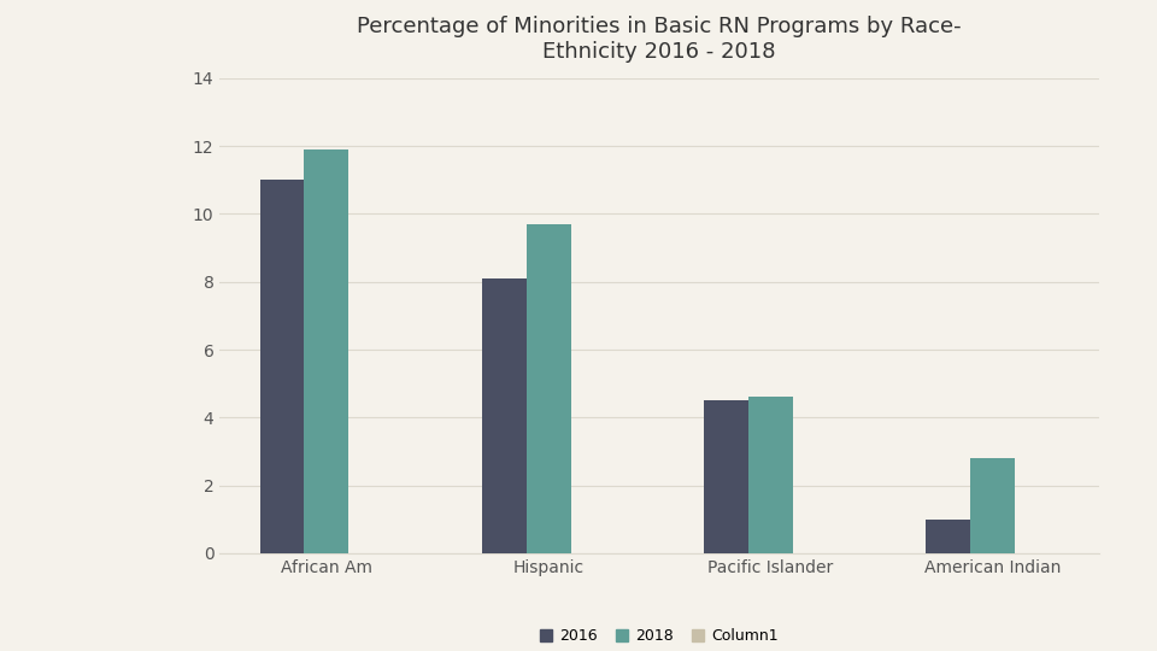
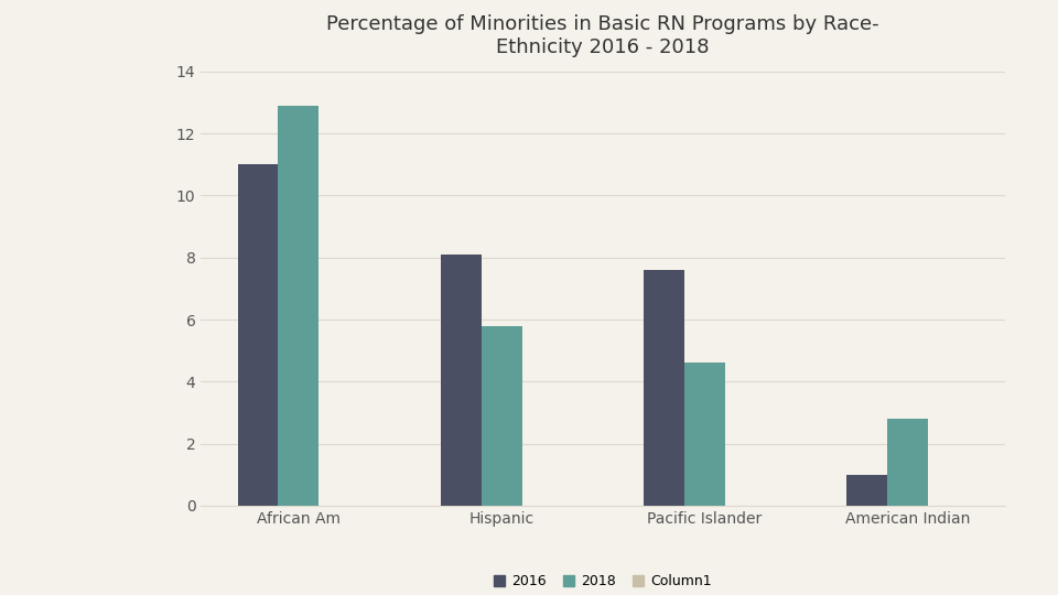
2018/African Am: 11.9 -> 12.9
2018/Hispanic: 9.7 -> 5.8
2016/Pacific Islander: 4.5 -> 7.6
